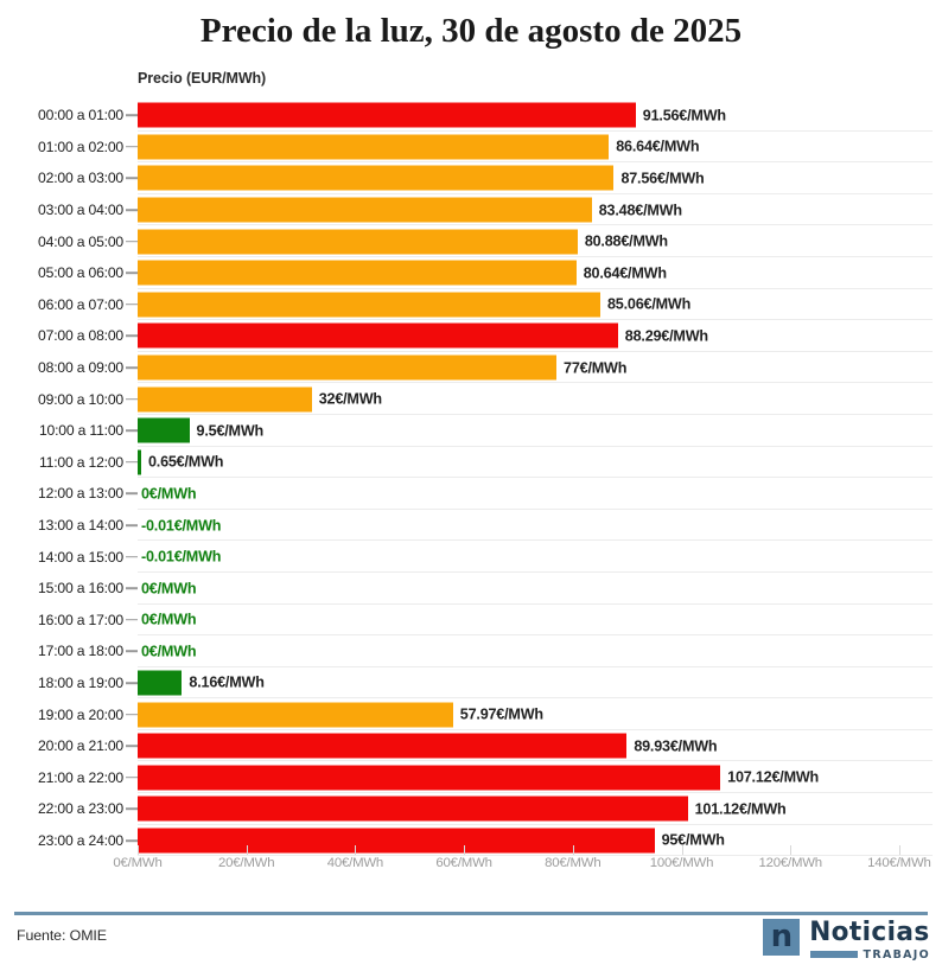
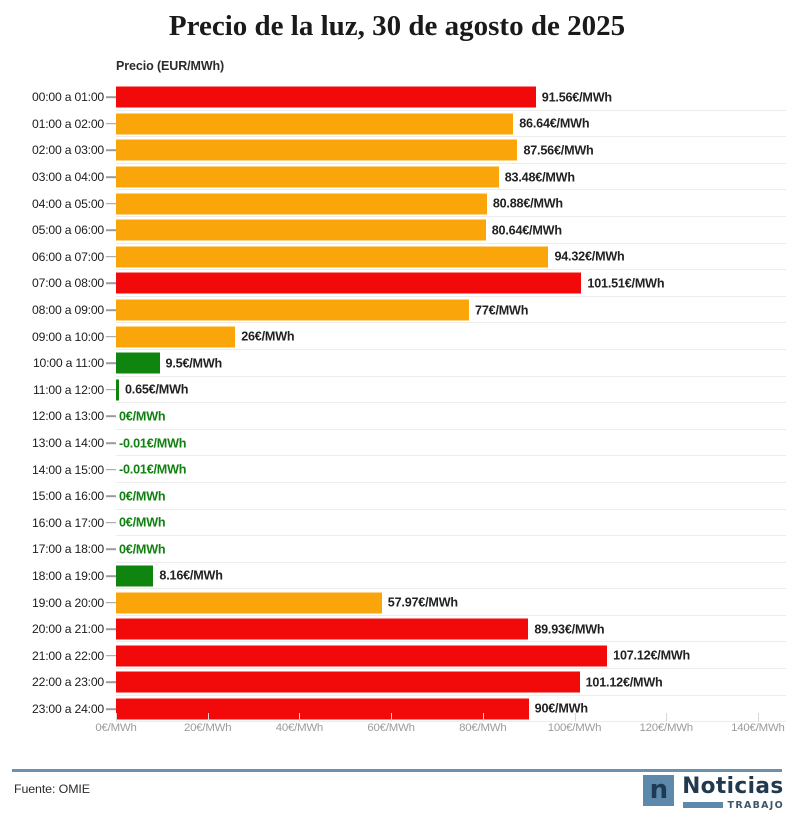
06:00 a 07:00: 85.06 -> 94.32
07:00 a 08:00: 88.29 -> 101.51
09:00 a 10:00: 32 -> 26
23:00 a 24:00: 95 -> 90
